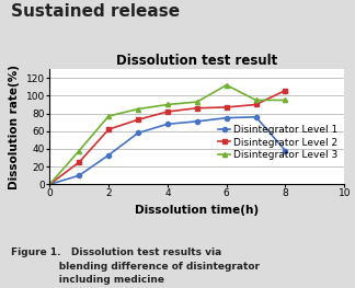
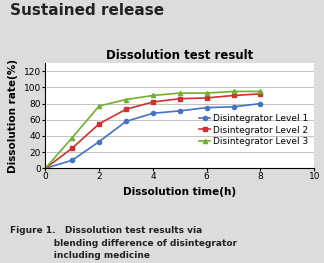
Disintegrator Level 2/2: 62 -> 55
Disintegrator Level 3/6: 112 -> 93
Disintegrator Level 1/8: 38 -> 80
Disintegrator Level 2/8: 106 -> 92
